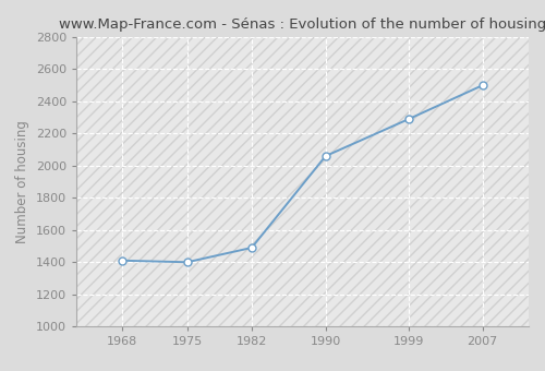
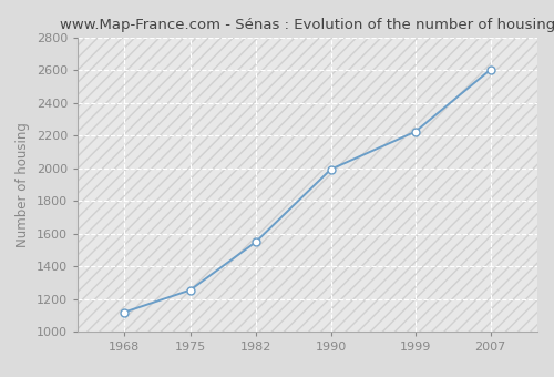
1968: 1410 -> 1120
1975: 1400 -> 1260
1982: 1490 -> 1550
1990: 2060 -> 2000
1999: 2290 -> 2220
2007: 2500 -> 2600
